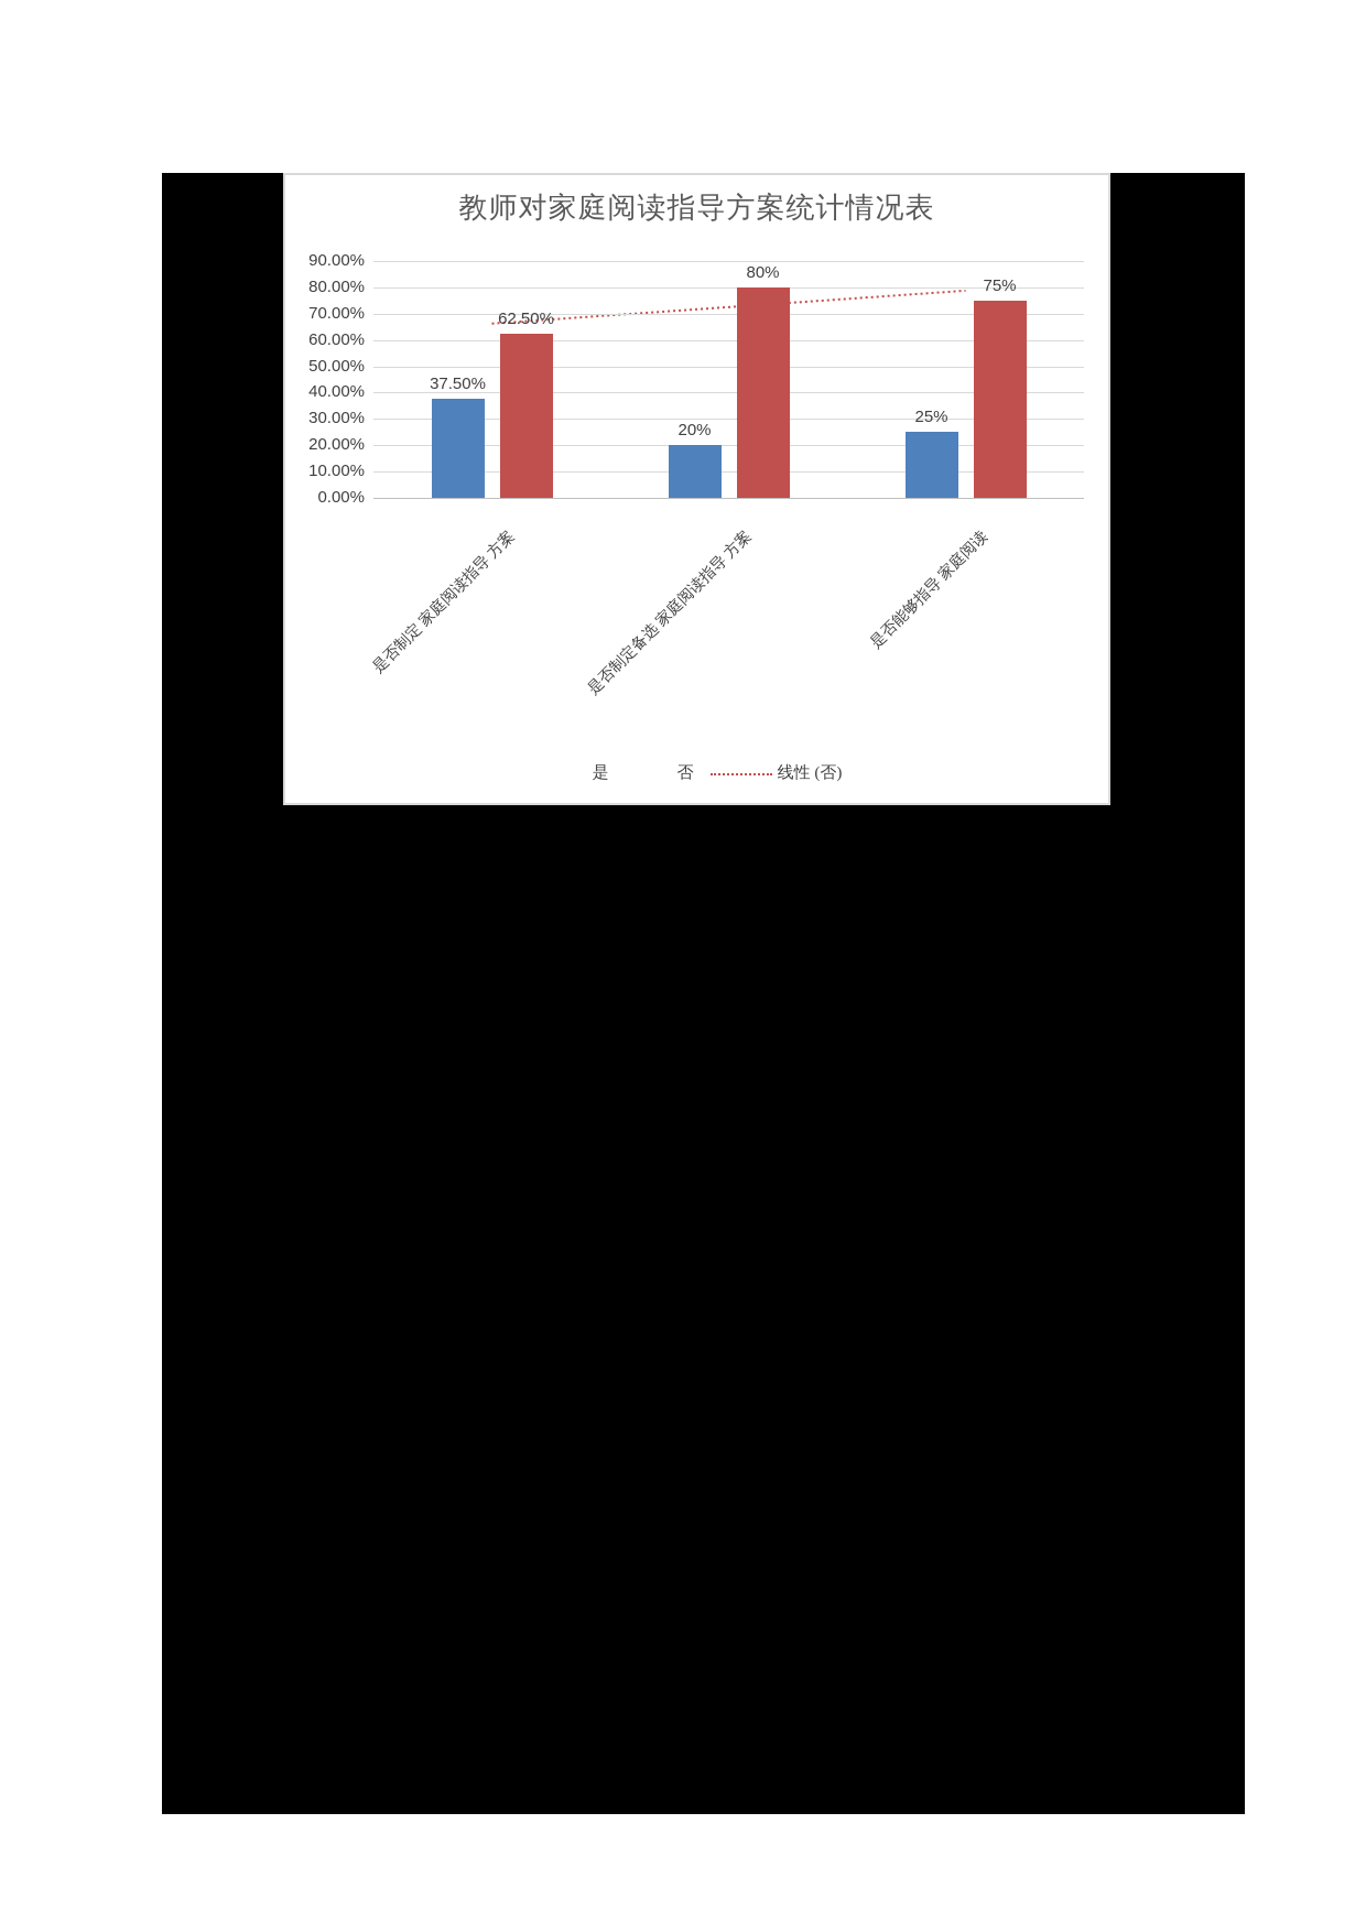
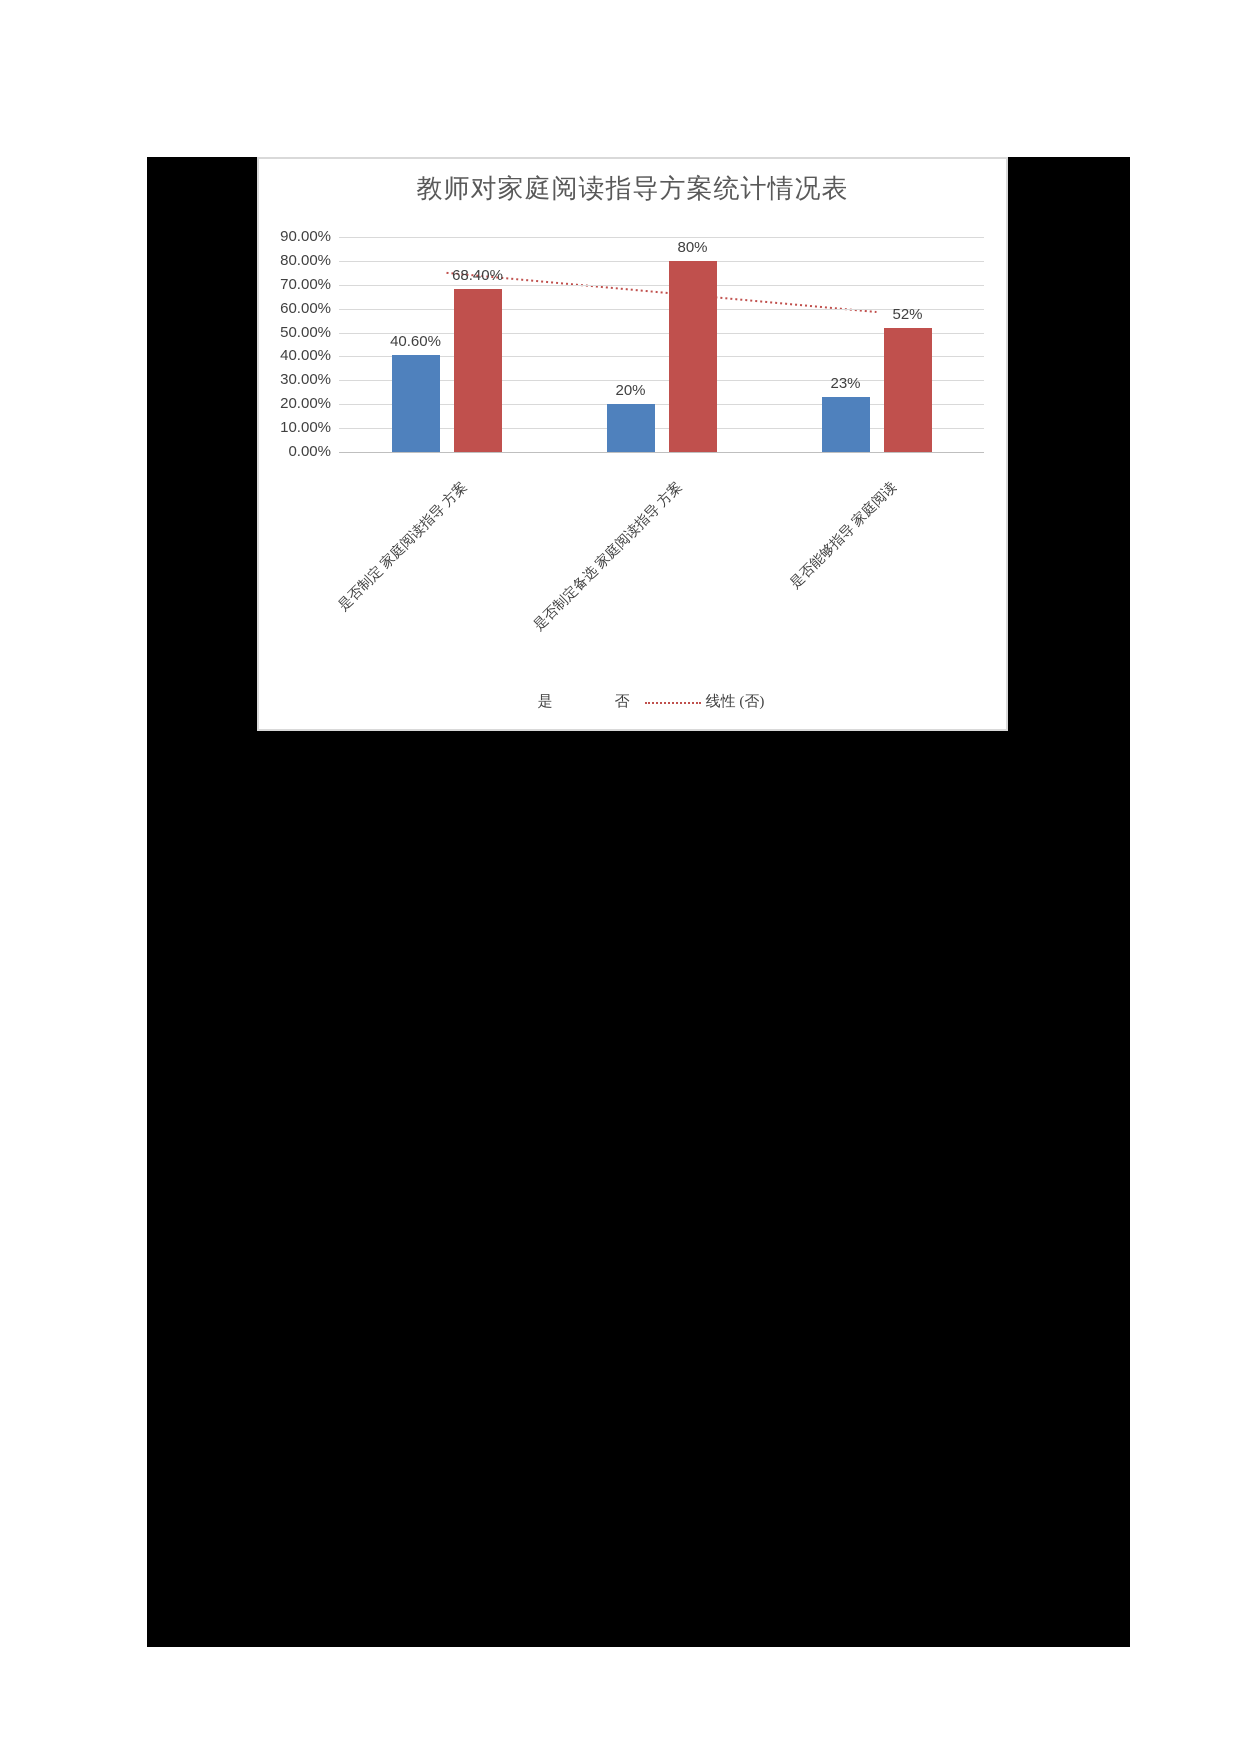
是/是否制定 家庭阅读指导 方案: 37.50% -> 40.60%
否/是否制定 家庭阅读指导 方案: 62.50% -> 68.40%
是/是否能够指导 家庭阅读: 25% -> 23%
否/是否能够指导 家庭阅读: 75% -> 52%
